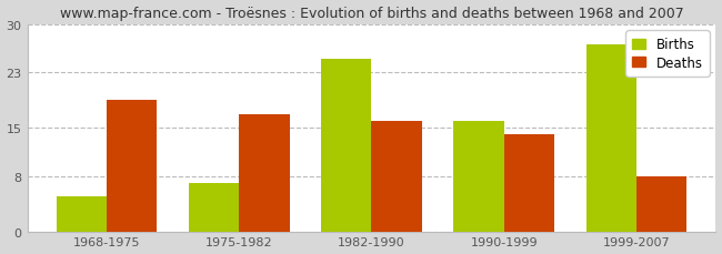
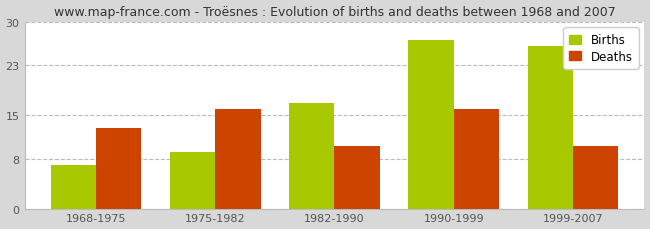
Births/1968-1975: 5 -> 7
Deaths/1968-1975: 19 -> 13
Births/1975-1982: 7 -> 9
Deaths/1975-1982: 17 -> 16
Births/1982-1990: 25 -> 17
Deaths/1982-1990: 16 -> 10
Births/1990-1999: 16 -> 27
Deaths/1990-1999: 14 -> 16
Births/1999-2007: 27 -> 26
Deaths/1999-2007: 8 -> 10
